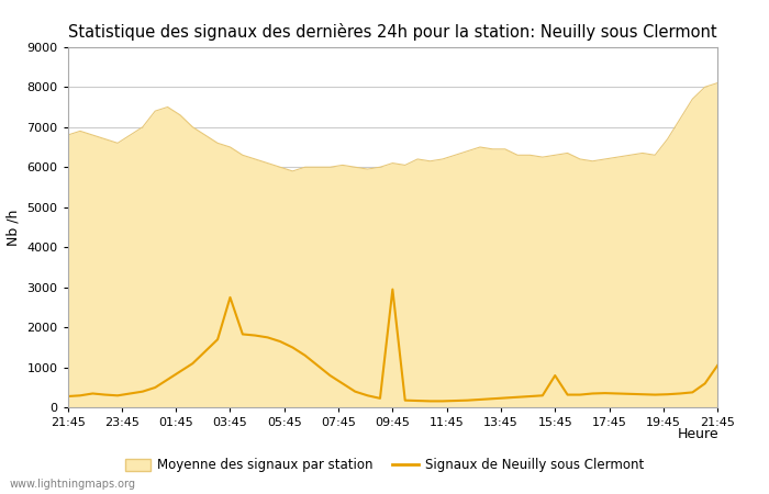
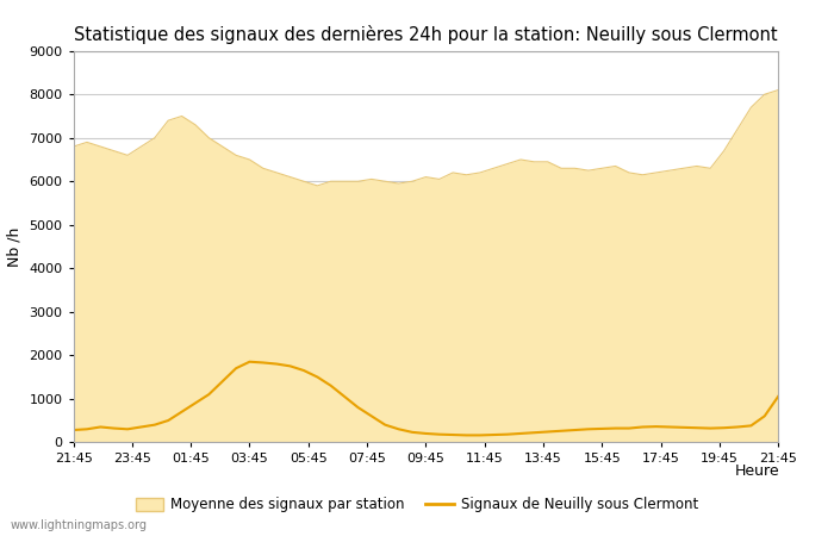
Signaux de Neuilly sous Clermont/03:45: 2750 -> 1850
Signaux de Neuilly sous Clermont/09:45: 2950 -> 200
Signaux de Neuilly sous Clermont/15:45: 800 -> 310
